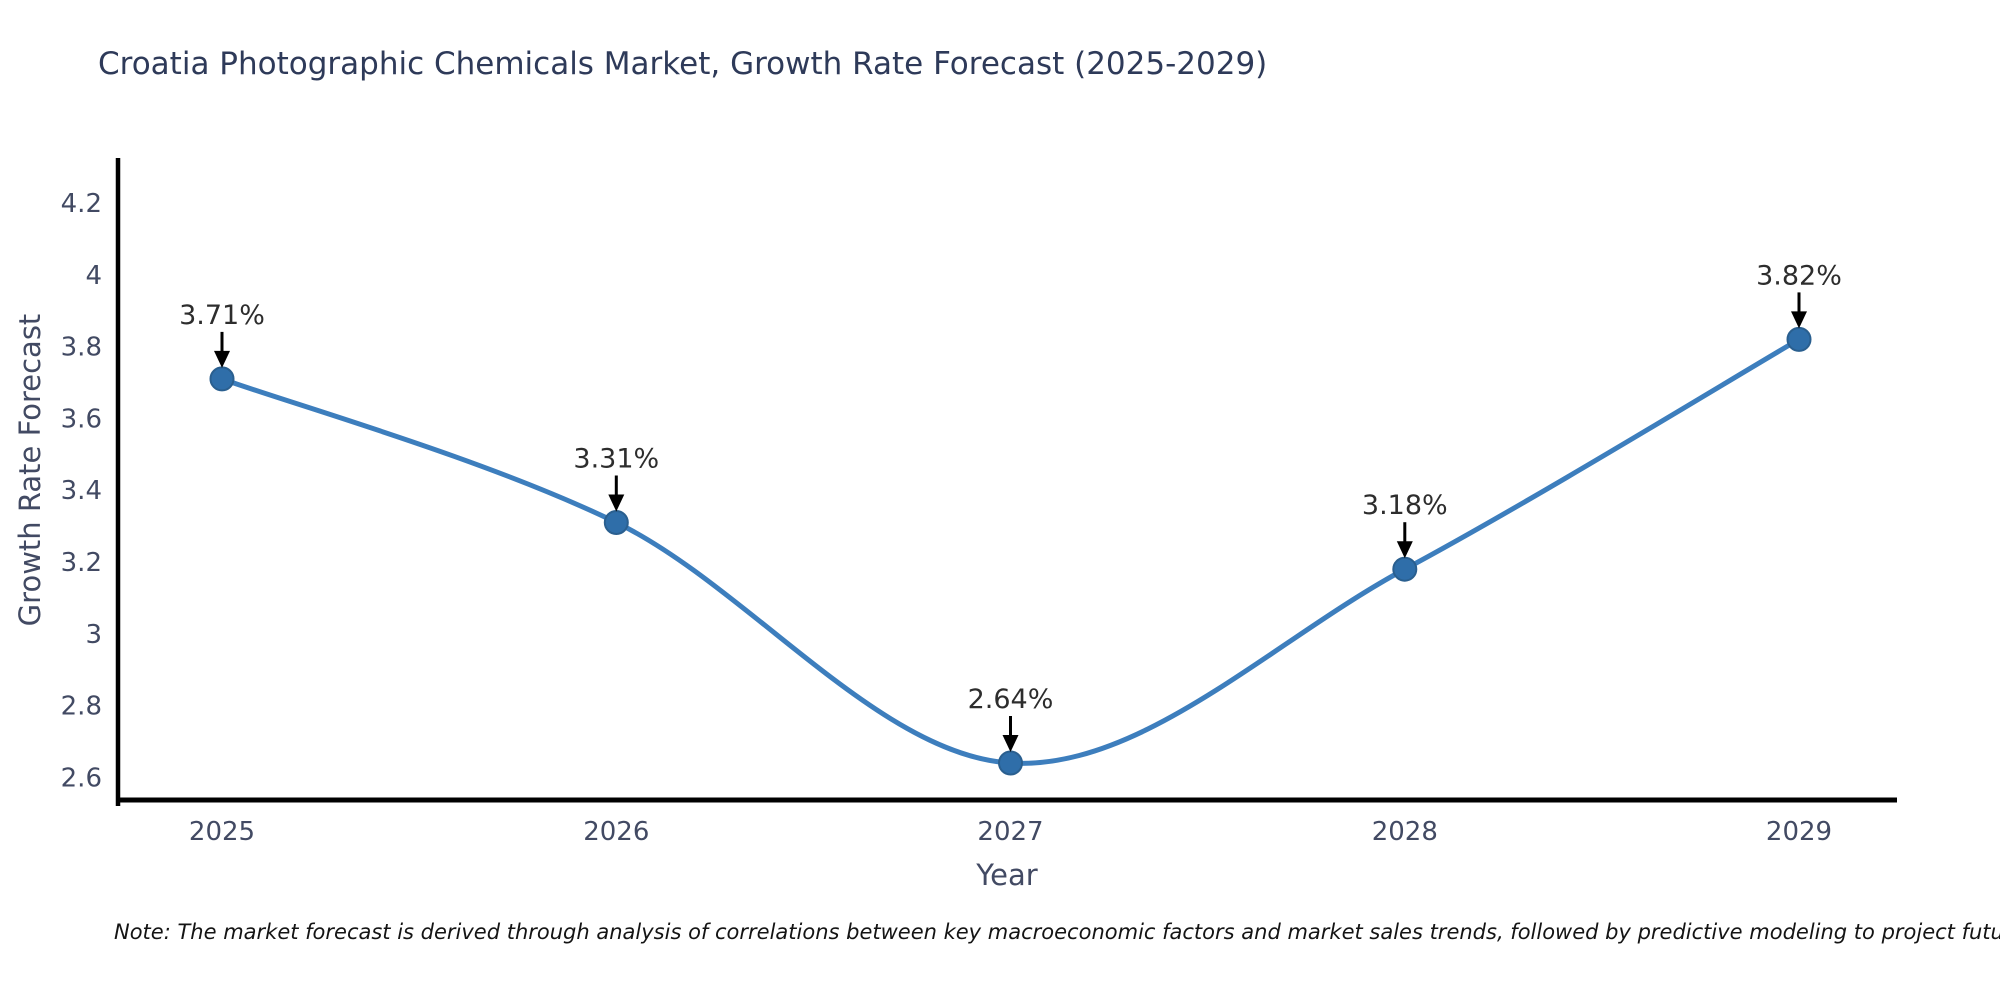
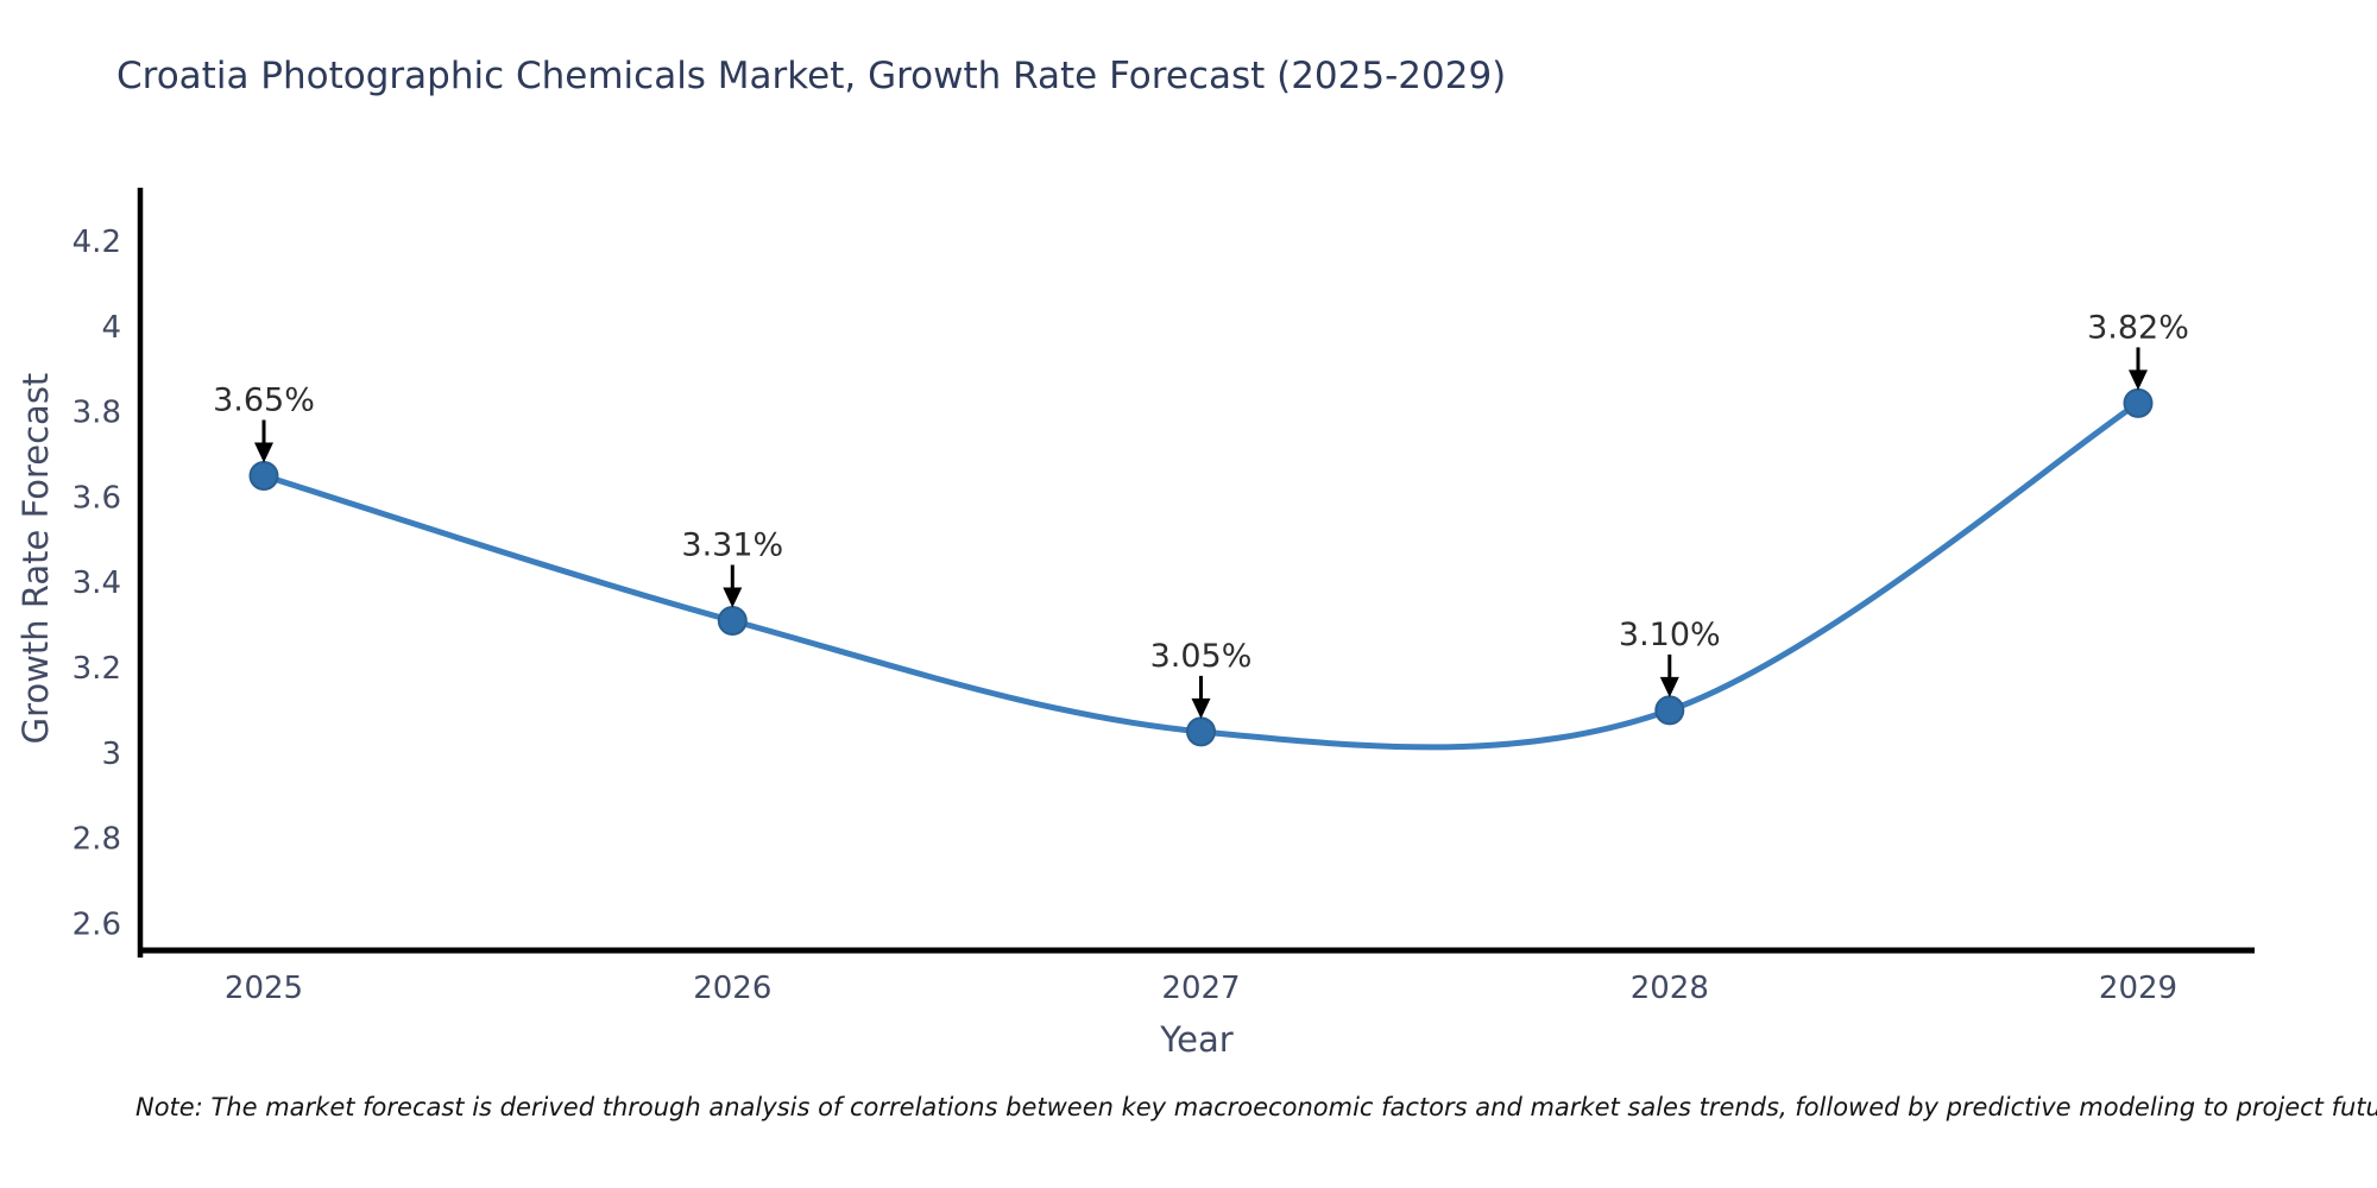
2025: 3.71% -> 3.65%
2027: 2.64% -> 3.05%
2028: 3.18% -> 3.10%
